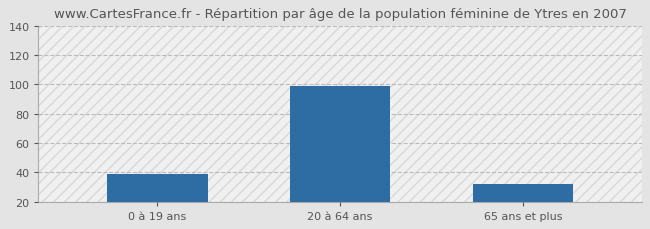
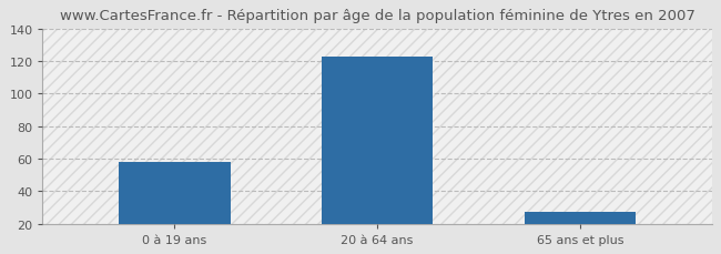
0 à 19 ans: 39 -> 58
20 à 64 ans: 99 -> 123
65 ans et plus: 32 -> 27
